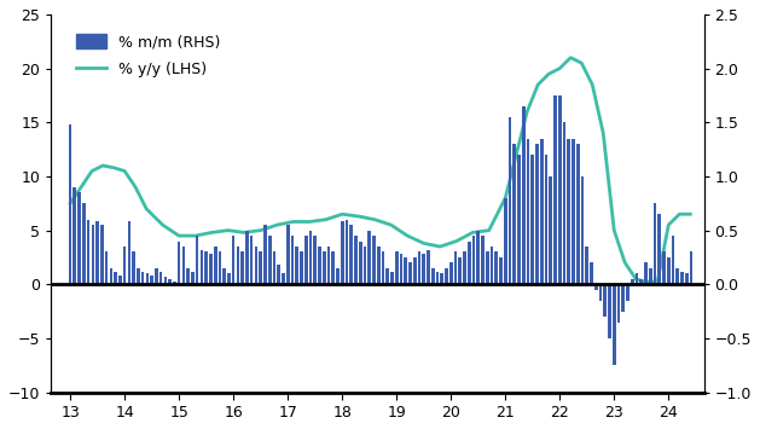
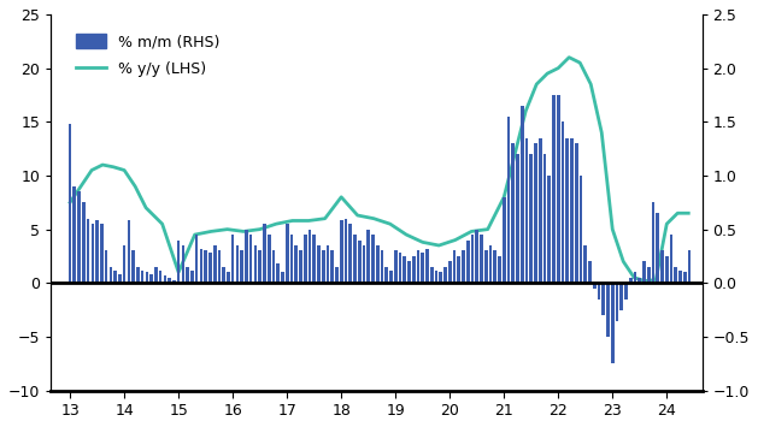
% y/y (LHS)/15: 4.5 -> 1.0
% y/y (LHS)/18: 6.5 -> 8.0
